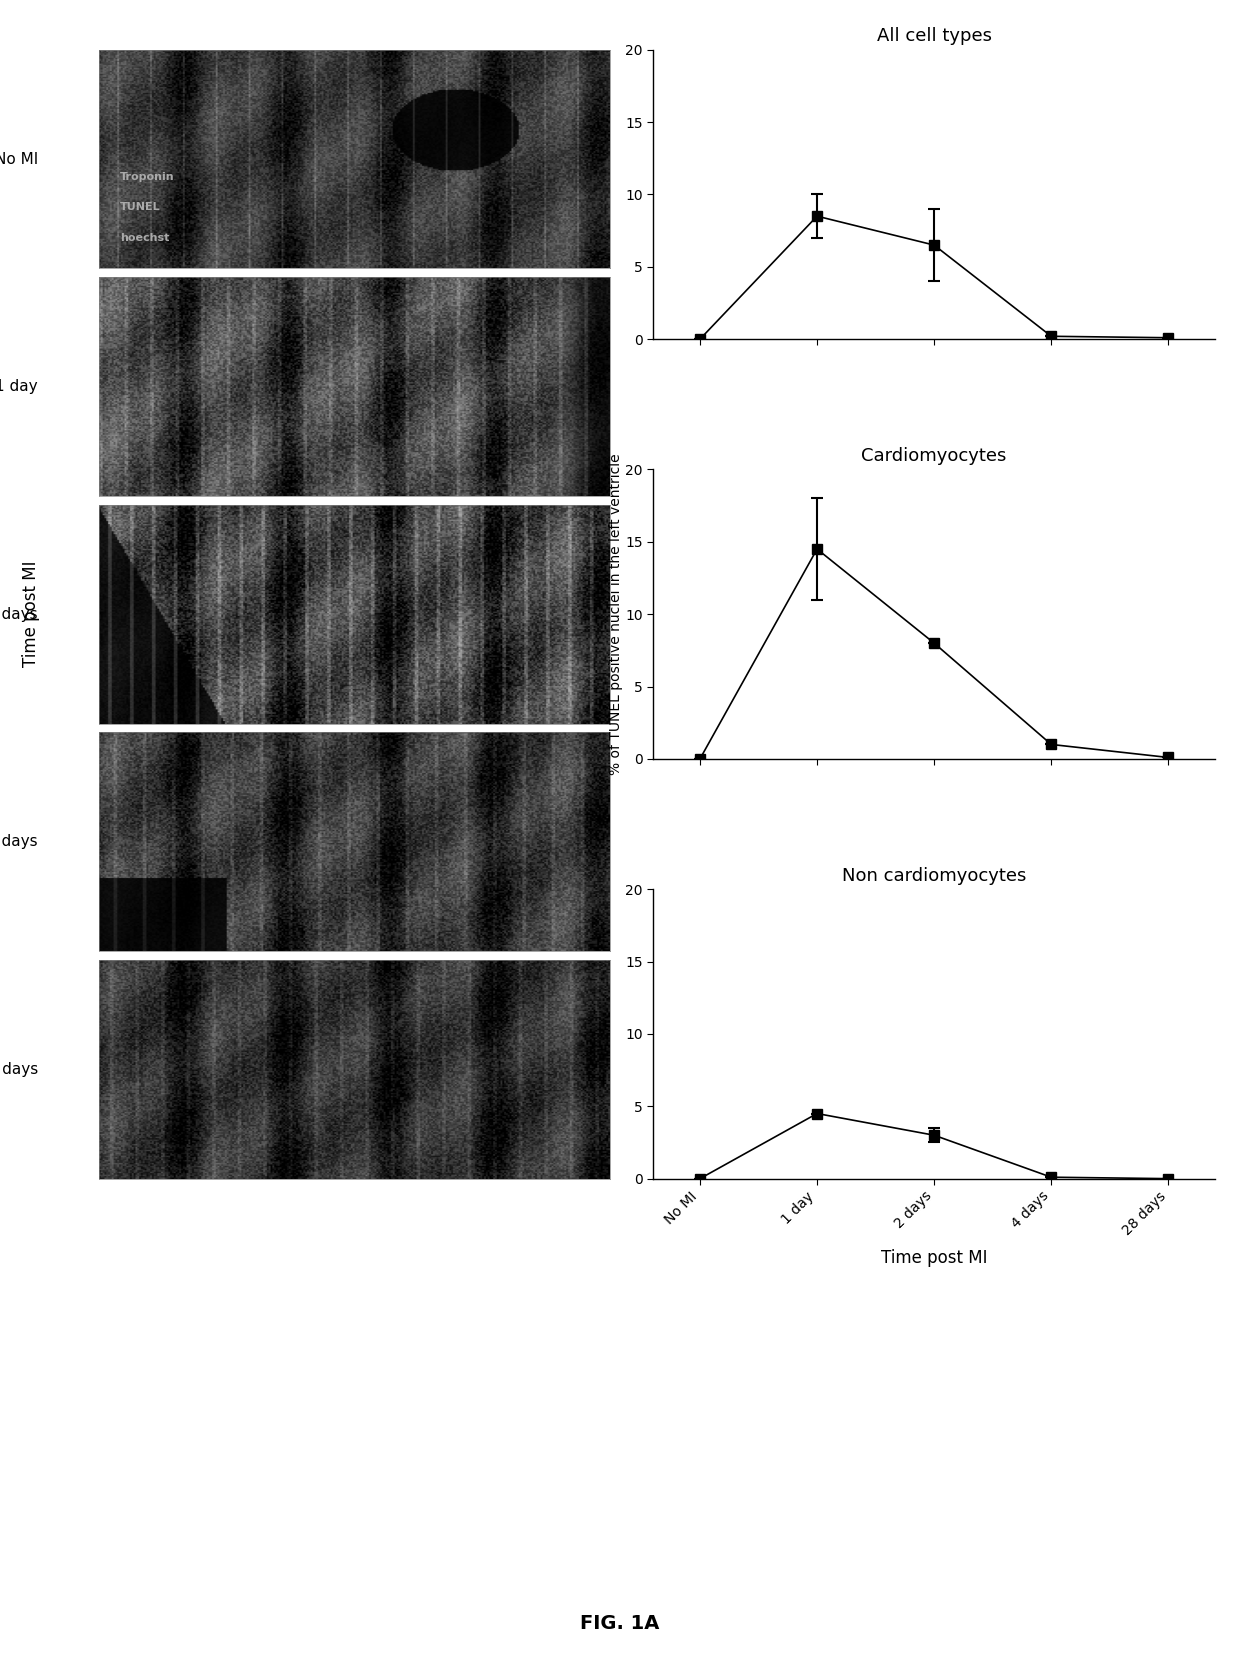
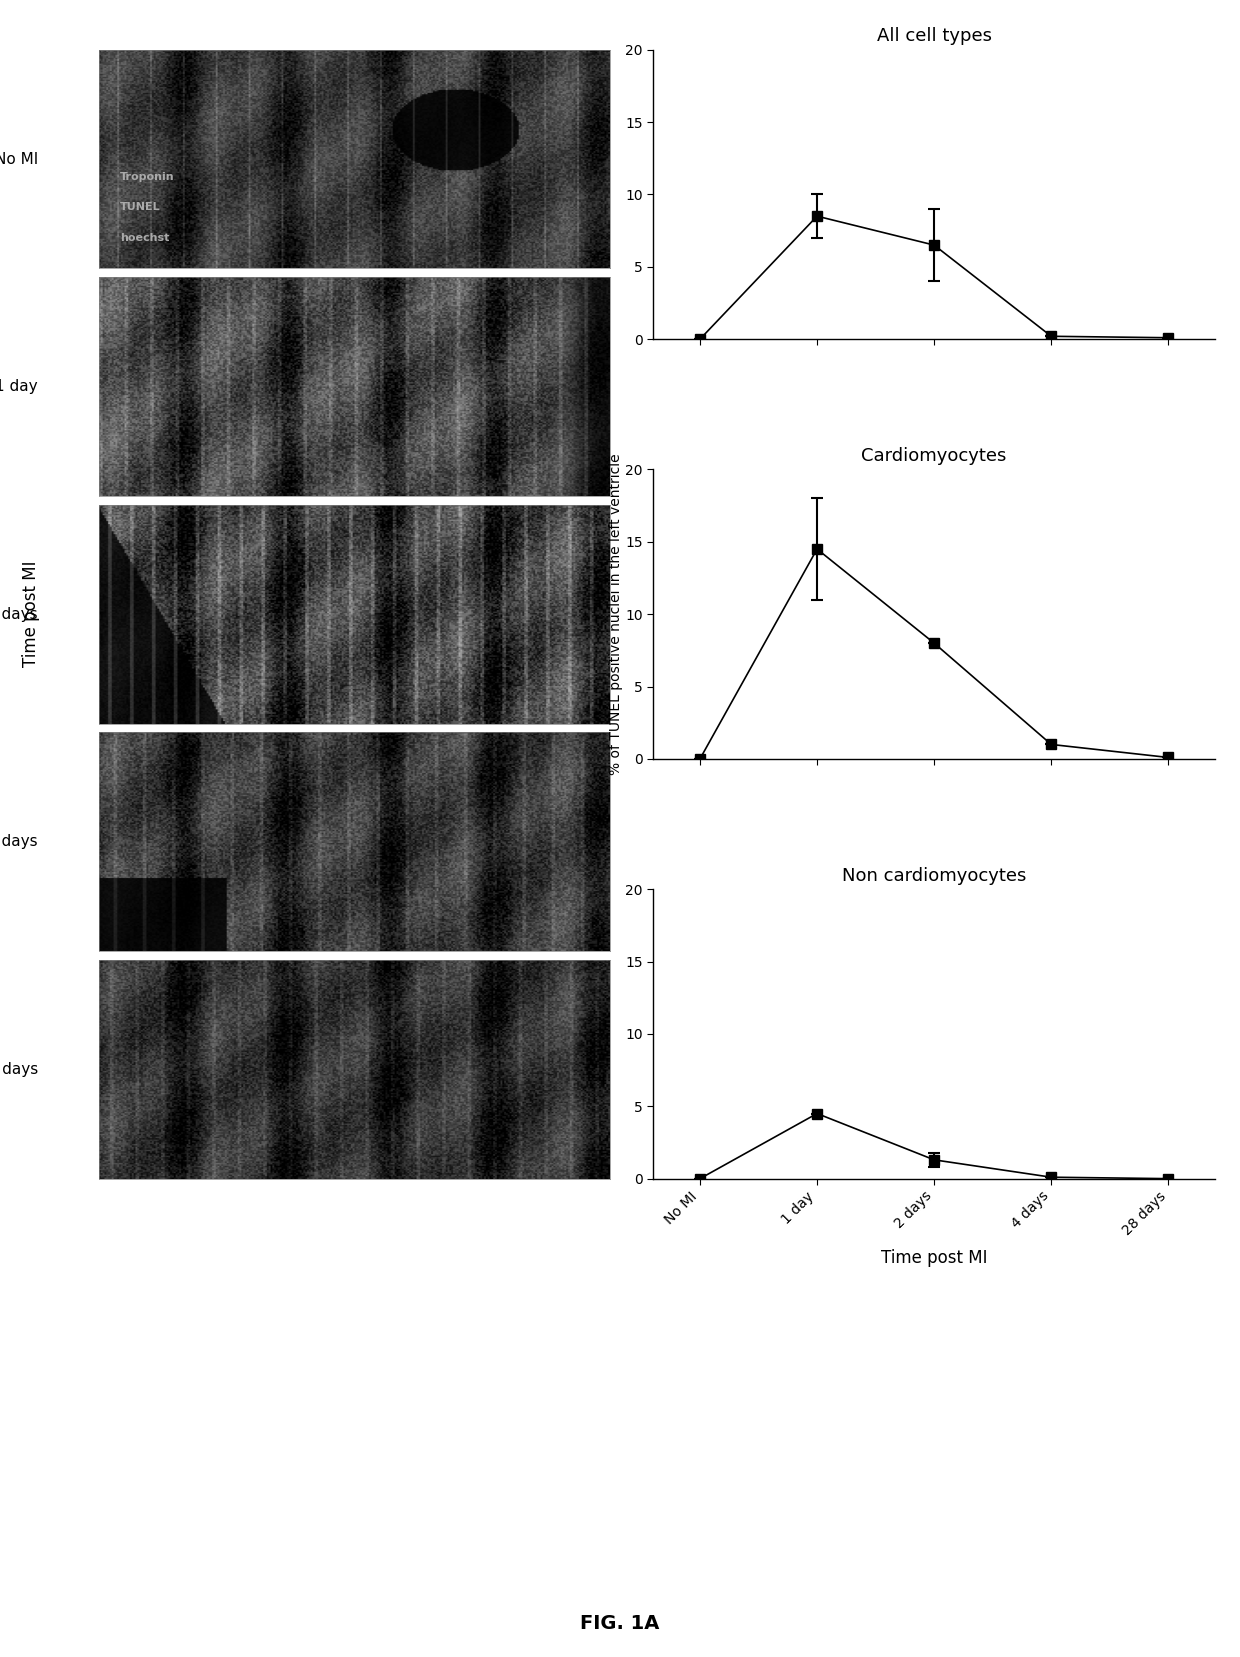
Non cardiomyocytes/2 days: 3.0 -> 1.3
